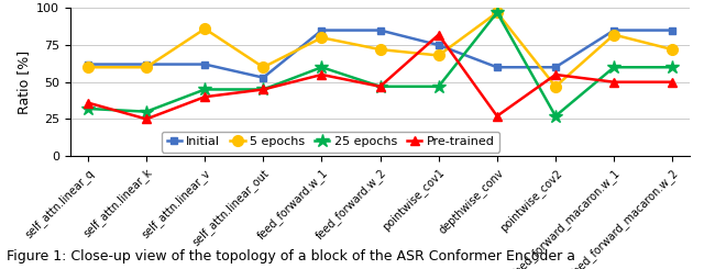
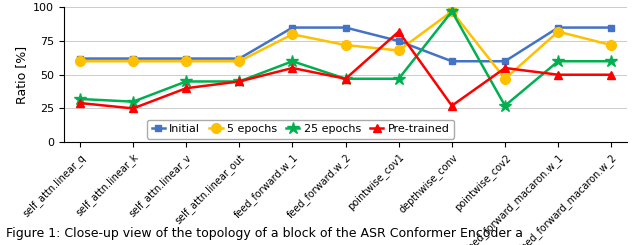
Pre-trained/self_attn.linear_q: 36 -> 29
5 epochs/self_attn.linear_v: 86 -> 60
Initial/self_attn.linear_out: 53 -> 62
